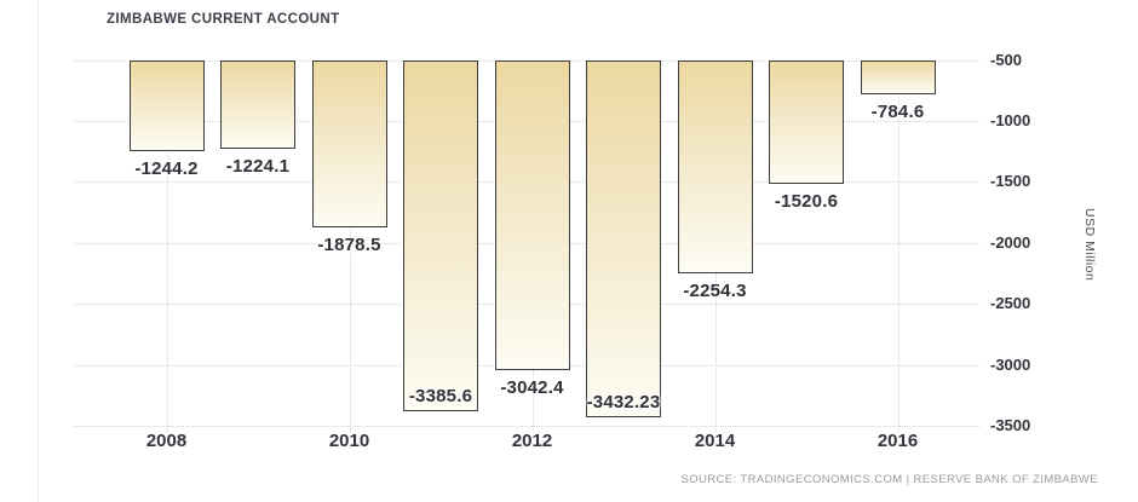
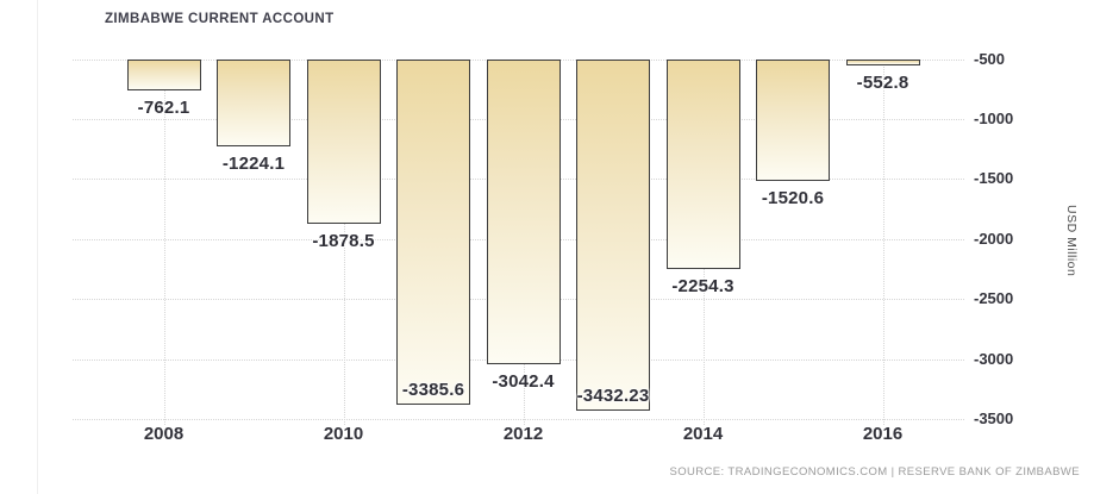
2008: -1244.2 -> -762.1
2016: -784.6 -> -552.8
